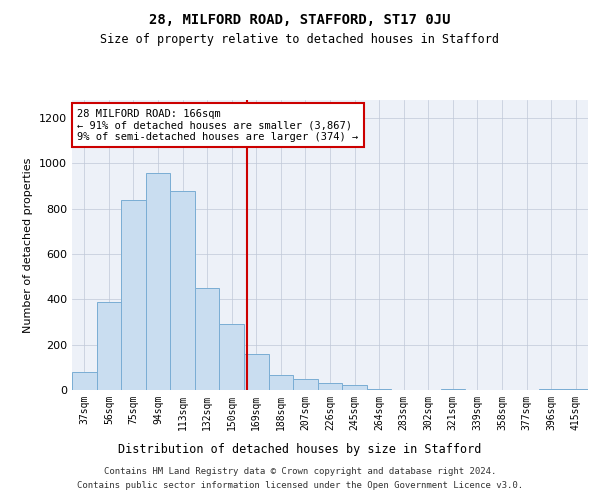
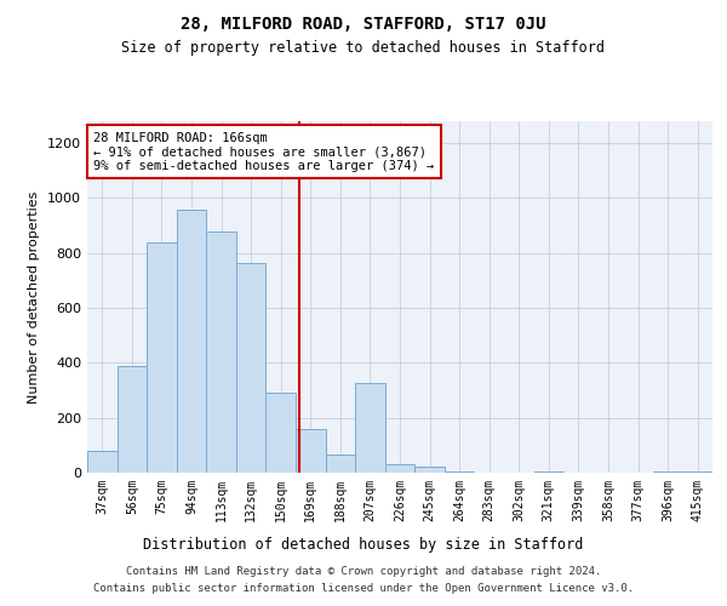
132sqm: 450 -> 765
207sqm: 50 -> 325
